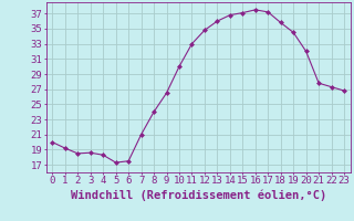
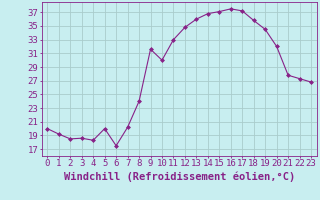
5: 17.3 -> 20.0
7: 21.0 -> 20.2
9: 26.5 -> 31.6
